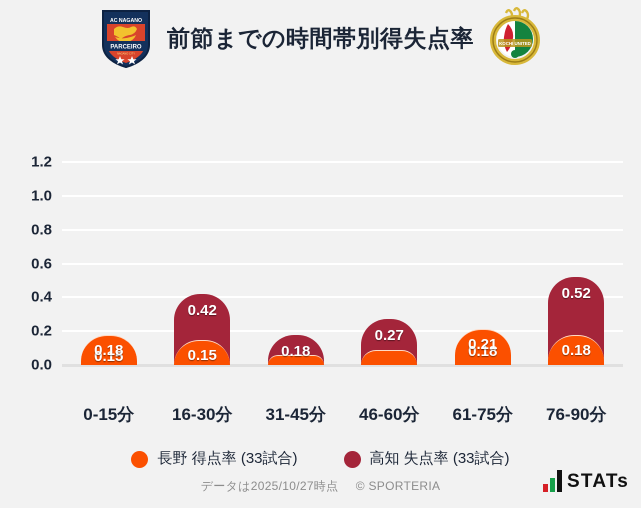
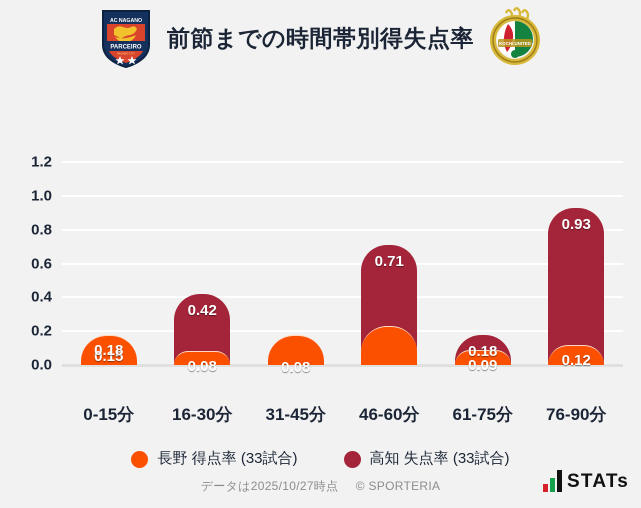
長野 得点率 (33試合)/16-30分: 0.15 -> 0.08
高知 失点率 (33試合)/31-45分: 0.18 -> 0.08
長野 得点率 (33試合)/31-45分: 0.06 -> 0.18
高知 失点率 (33試合)/46-60分: 0.27 -> 0.71
長野 得点率 (33試合)/46-60分: 0.09 -> 0.23
長野 得点率 (33試合)/61-75分: 0.21 -> 0.09
高知 失点率 (33試合)/76-90分: 0.52 -> 0.93
長野 得点率 (33試合)/76-90分: 0.18 -> 0.12
